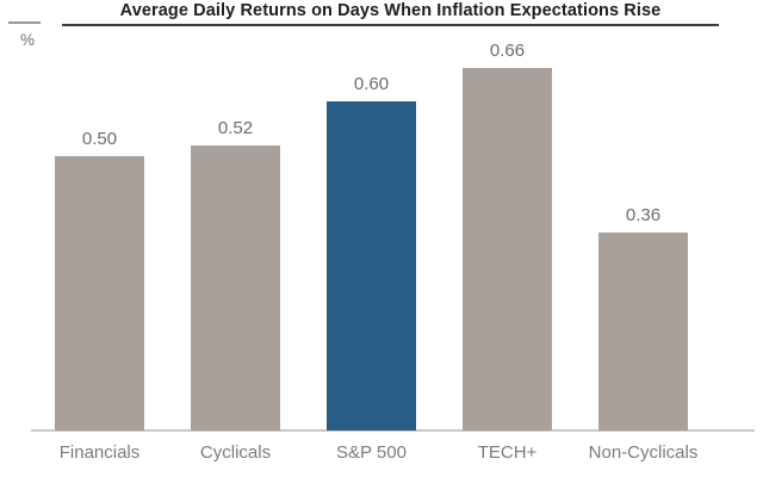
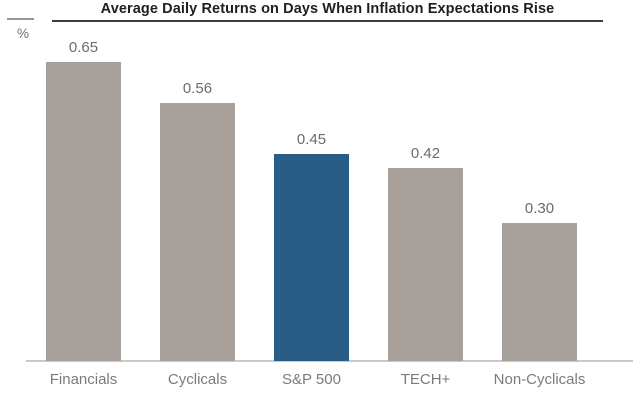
Financials: 0.50 -> 0.65
Cyclicals: 0.52 -> 0.56
S&P 500: 0.60 -> 0.45
TECH+: 0.66 -> 0.42
Non-Cyclicals: 0.36 -> 0.30
